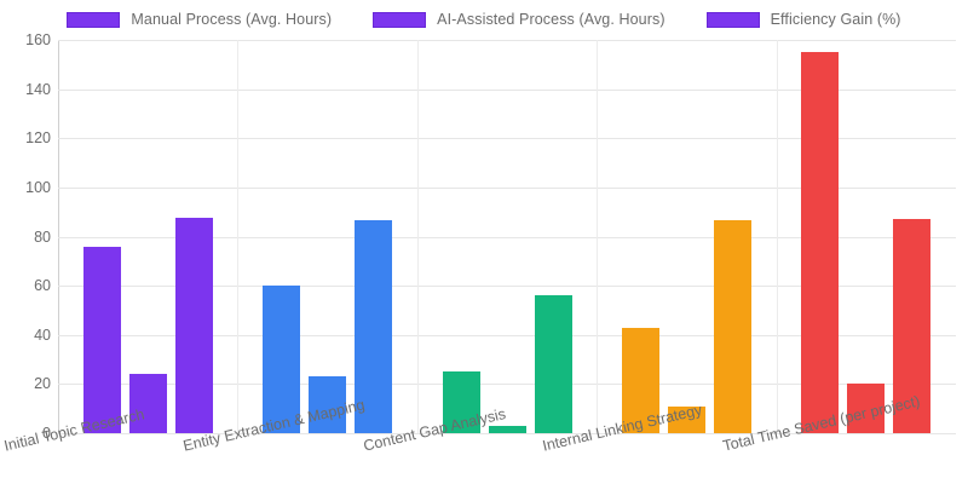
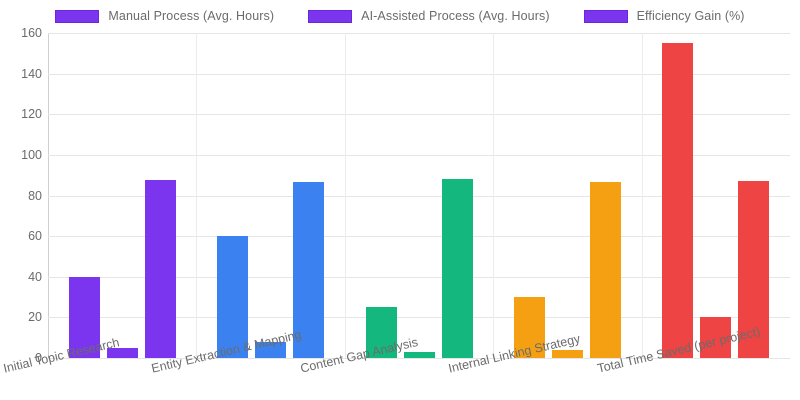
Manual Process (Avg. Hours)/Initial Topic Research: 76 -> 40
AI-Assisted Process (Avg. Hours)/Initial Topic Research: 24 -> 5
AI-Assisted Process (Avg. Hours)/Entity Extraction & Mapping: 23 -> 8
Efficiency Gain (%)/Content Gap Analysis: 56 -> 88
Manual Process (Avg. Hours)/Internal Linking Strategy: 43 -> 30
AI-Assisted Process (Avg. Hours)/Internal Linking Strategy: 11 -> 4
